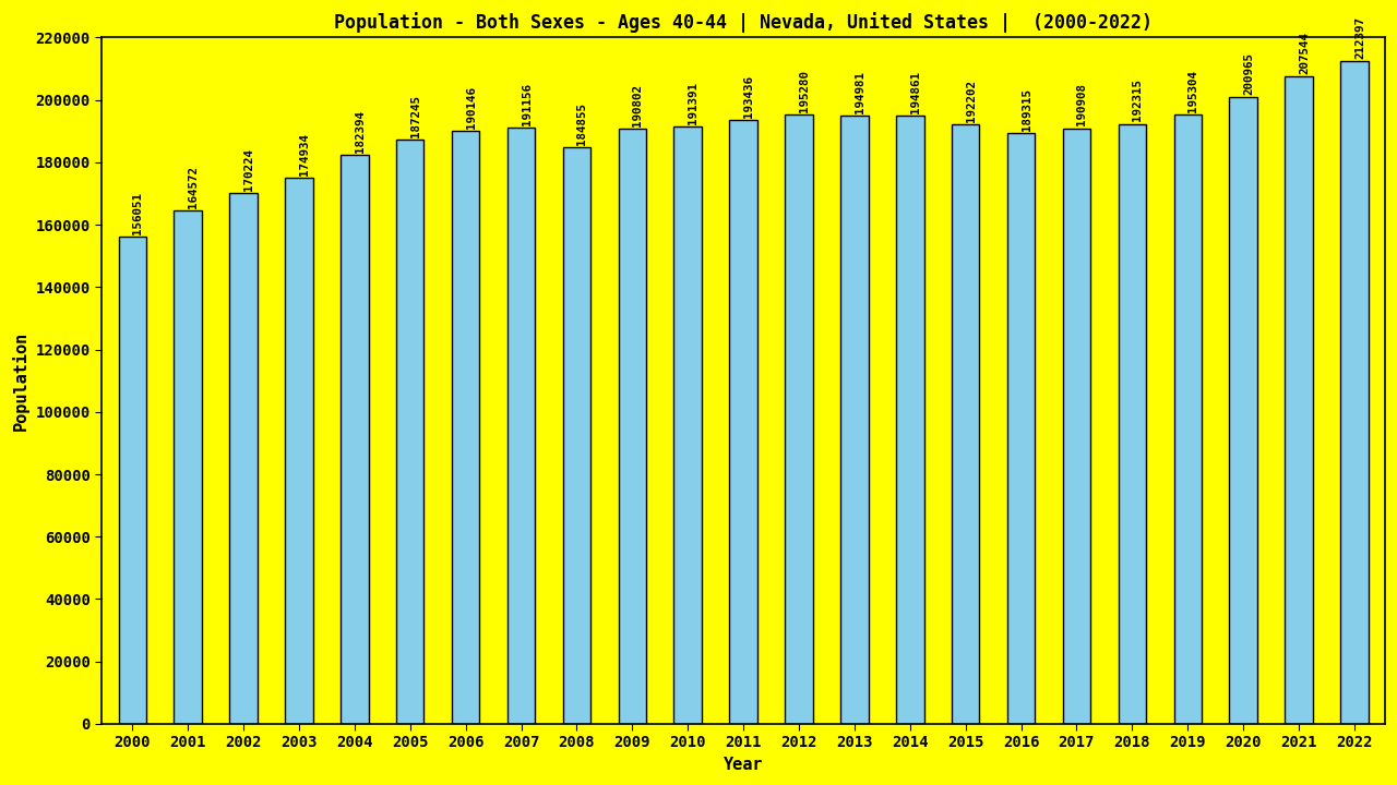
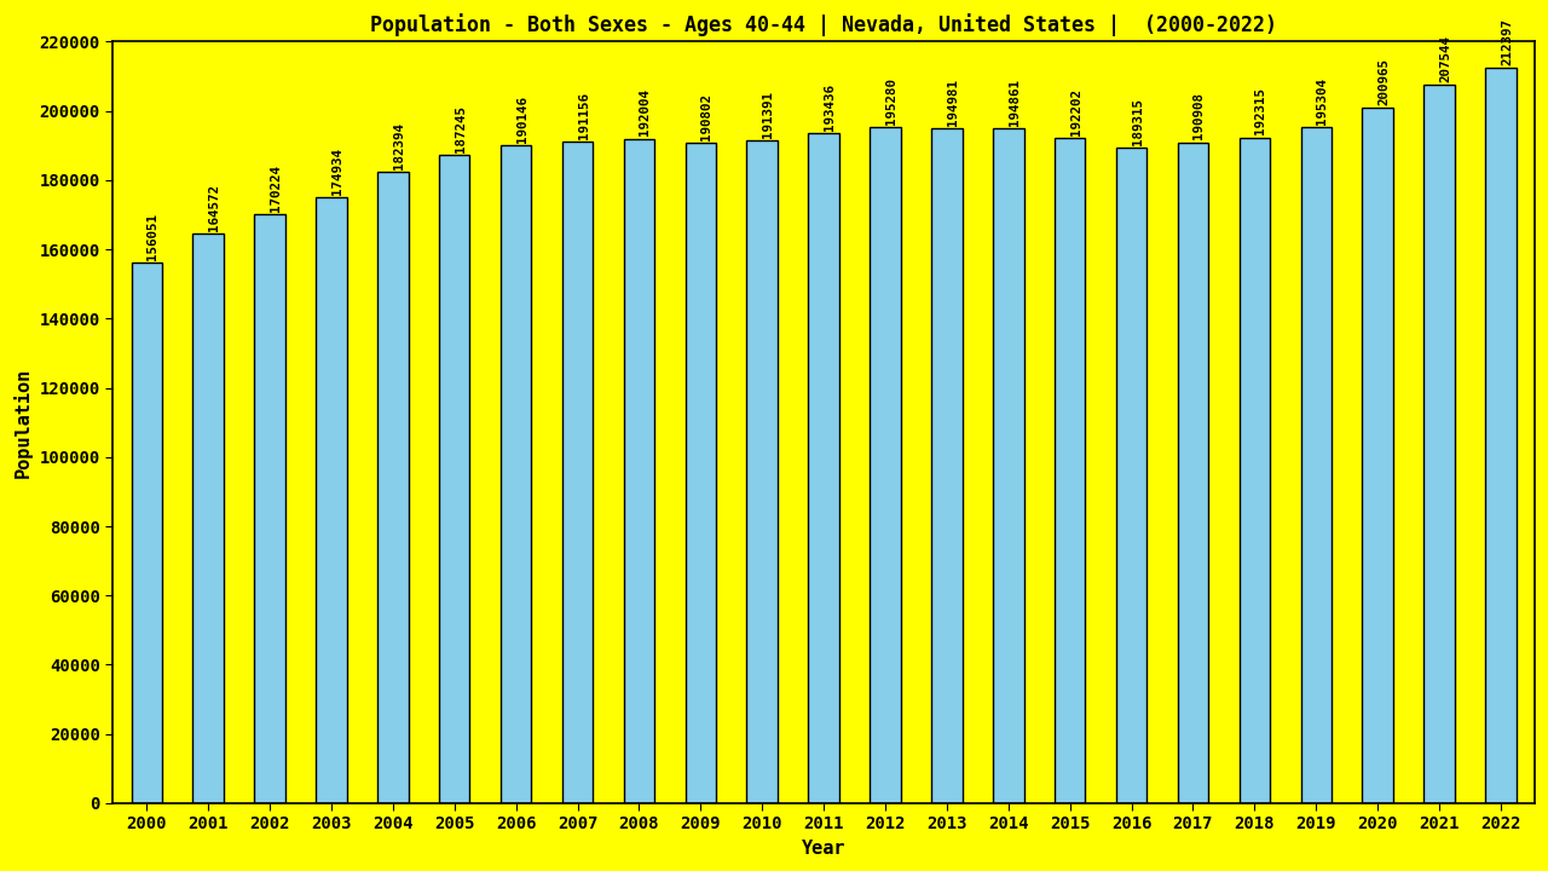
2008: 184855 -> 192004
